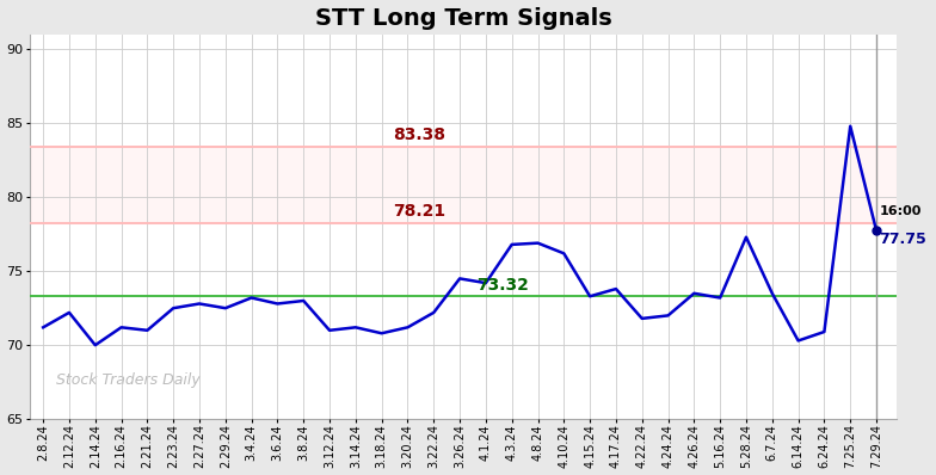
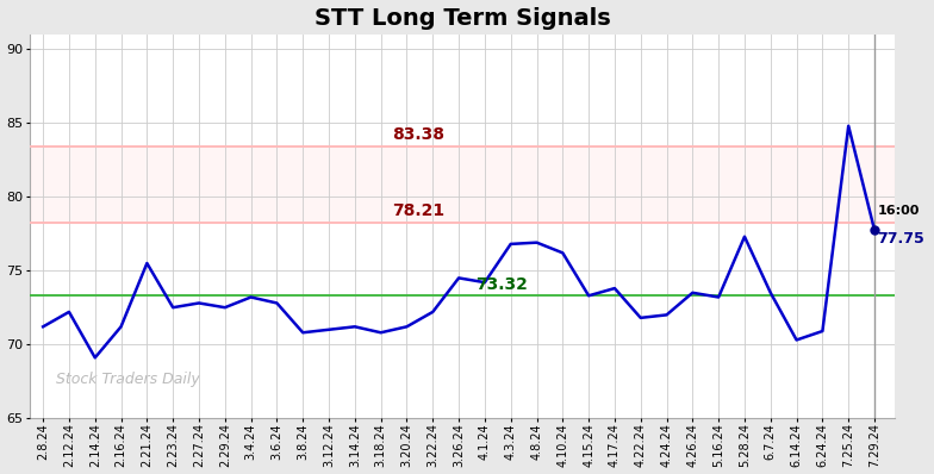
2.14.24: 70.0 -> 69.1
2.21.24: 71.0 -> 75.5
3.8.24: 73.0 -> 70.8
